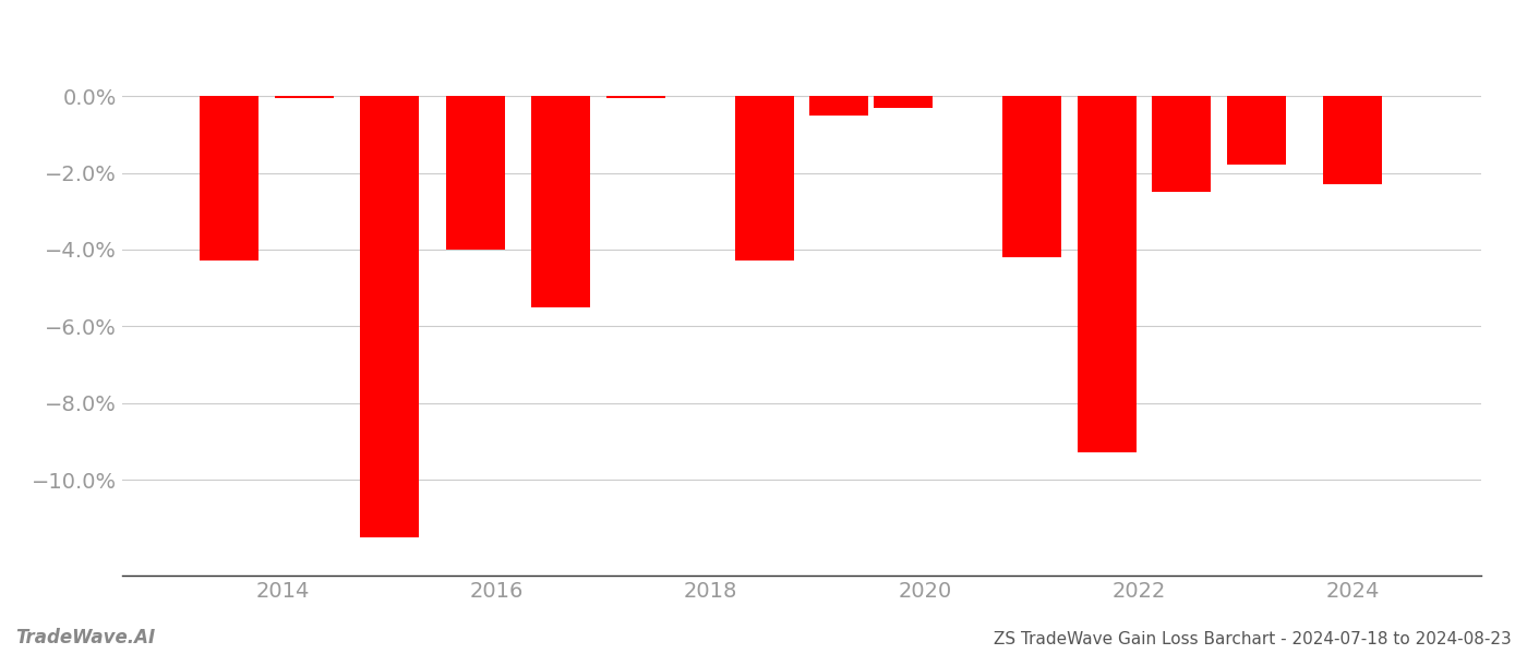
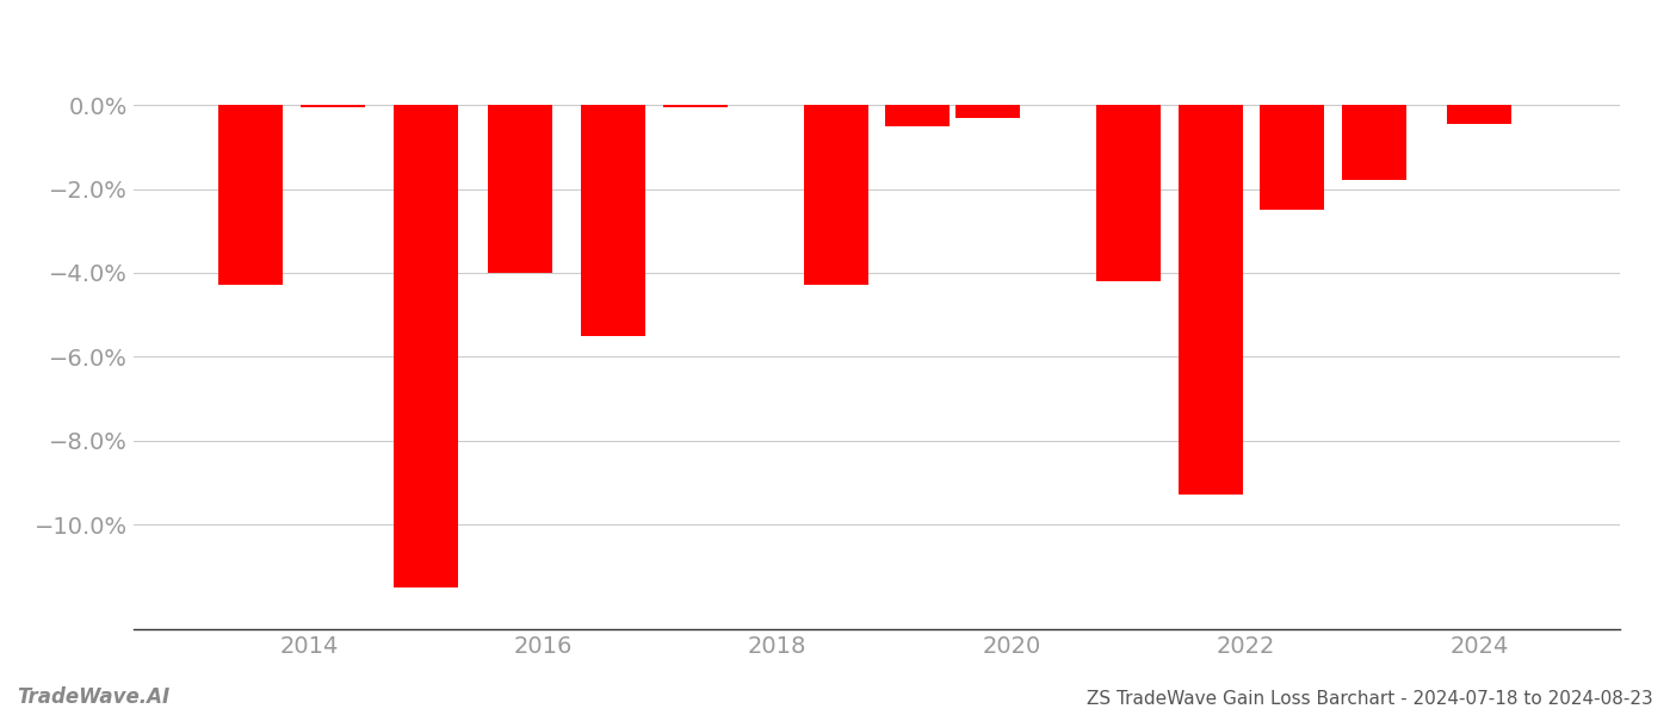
2024: -2.30% -> -0.45%
